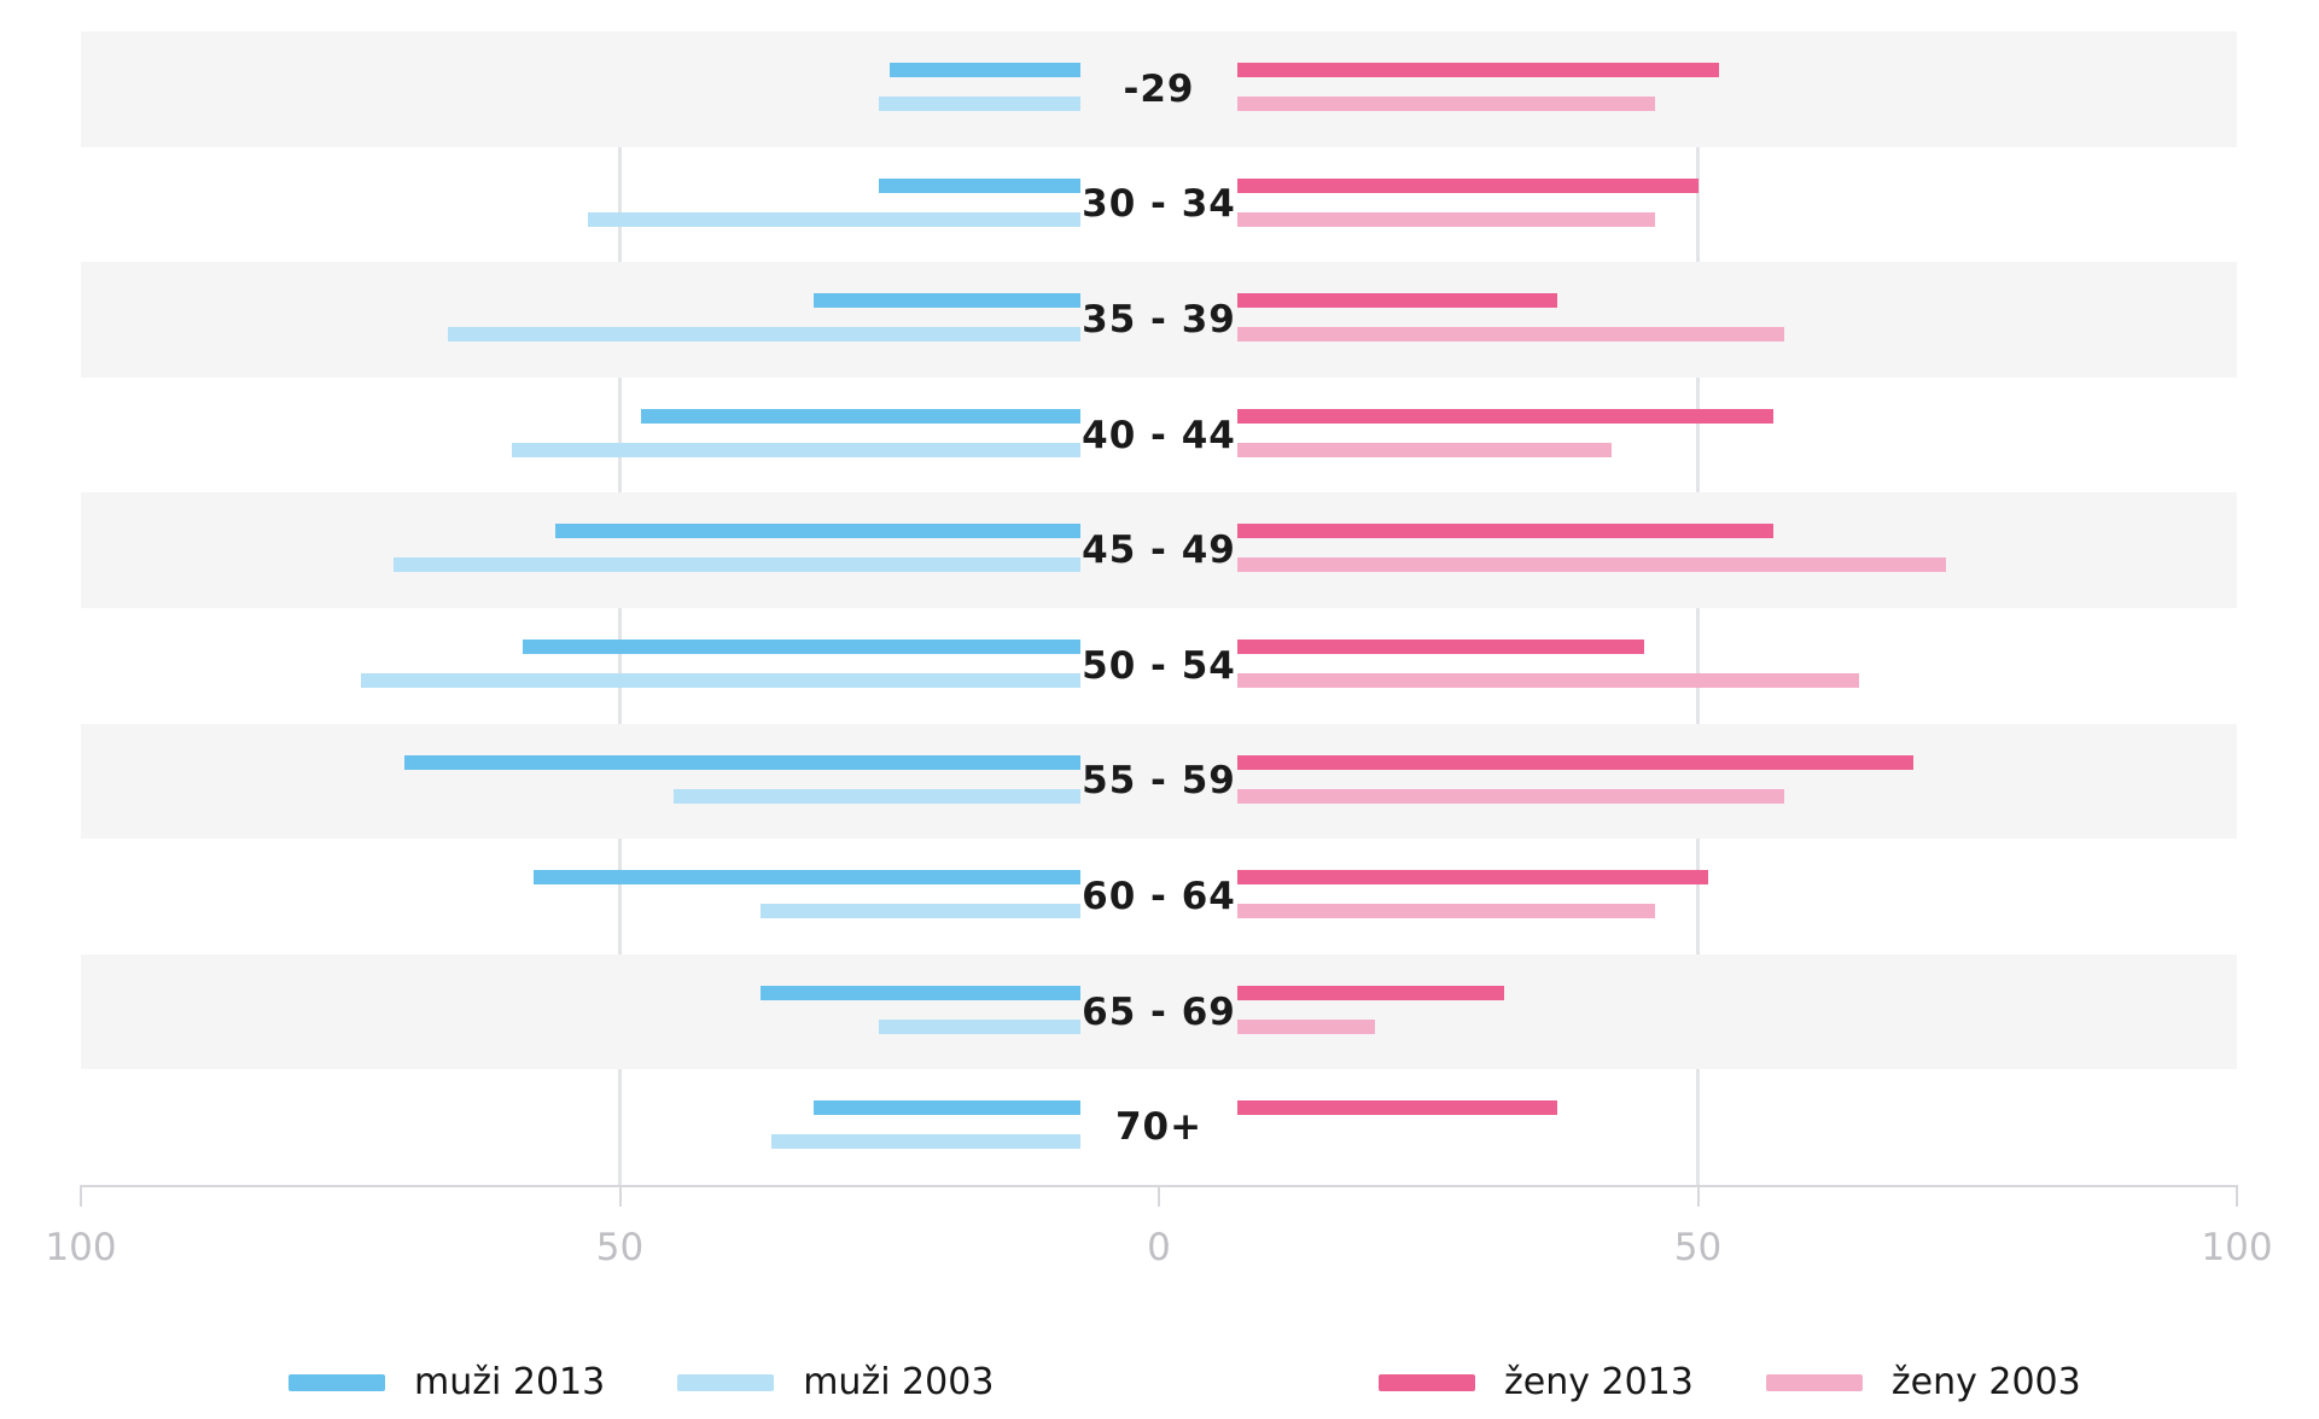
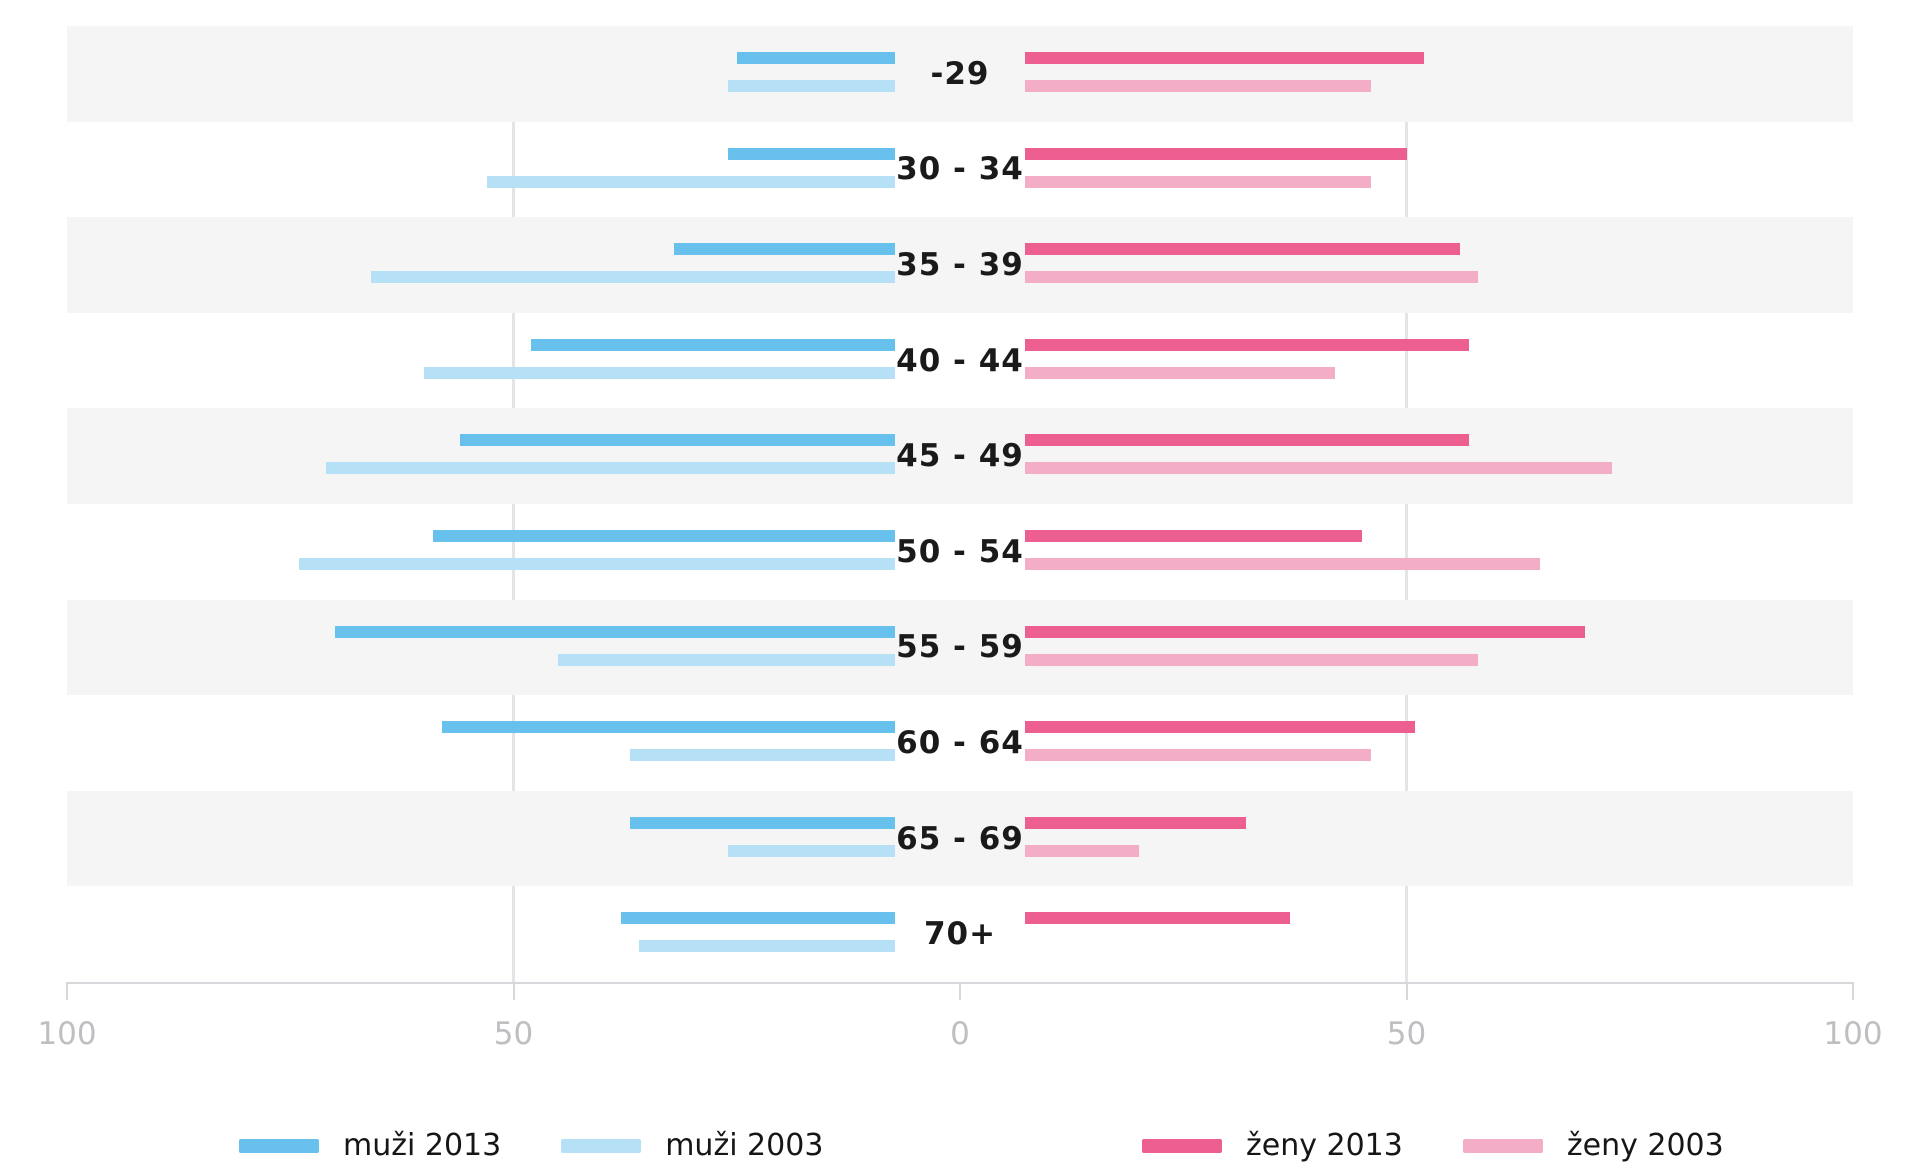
ženy 2013/35 - 39: 37 -> 56
muži 2013/70+: 32 -> 38
